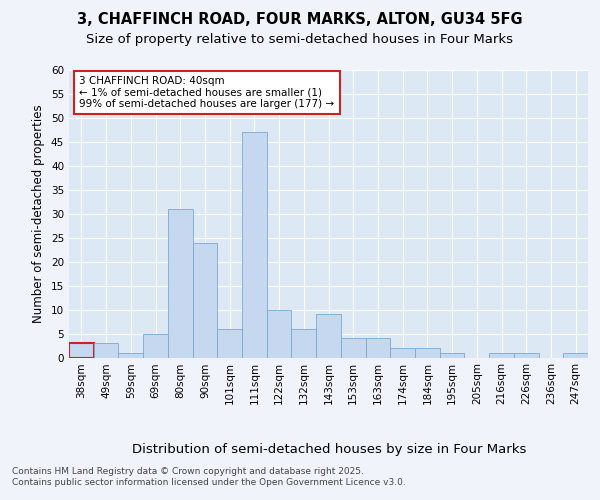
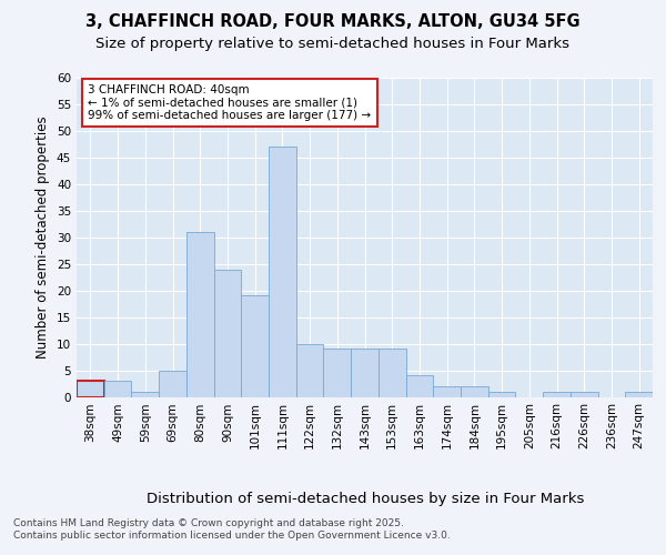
101sqm: 6 -> 19
132sqm: 6 -> 9
153sqm: 4 -> 9
